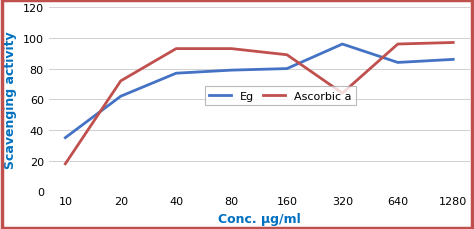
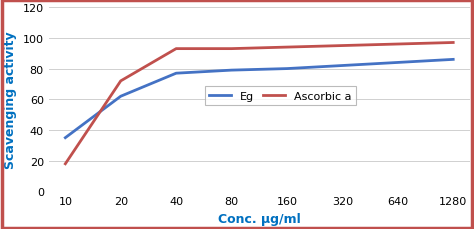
Ascorbic a/160: 89 -> 94
Eg/320: 96 -> 82
Ascorbic a/320: 64 -> 95
